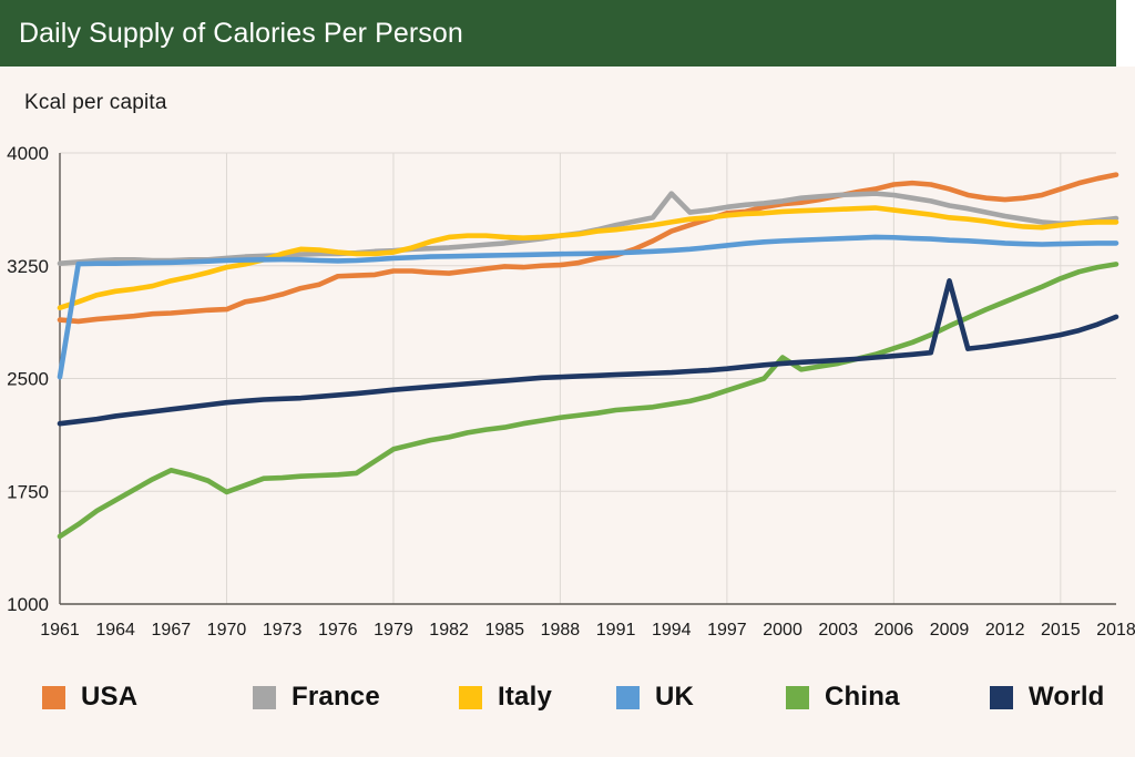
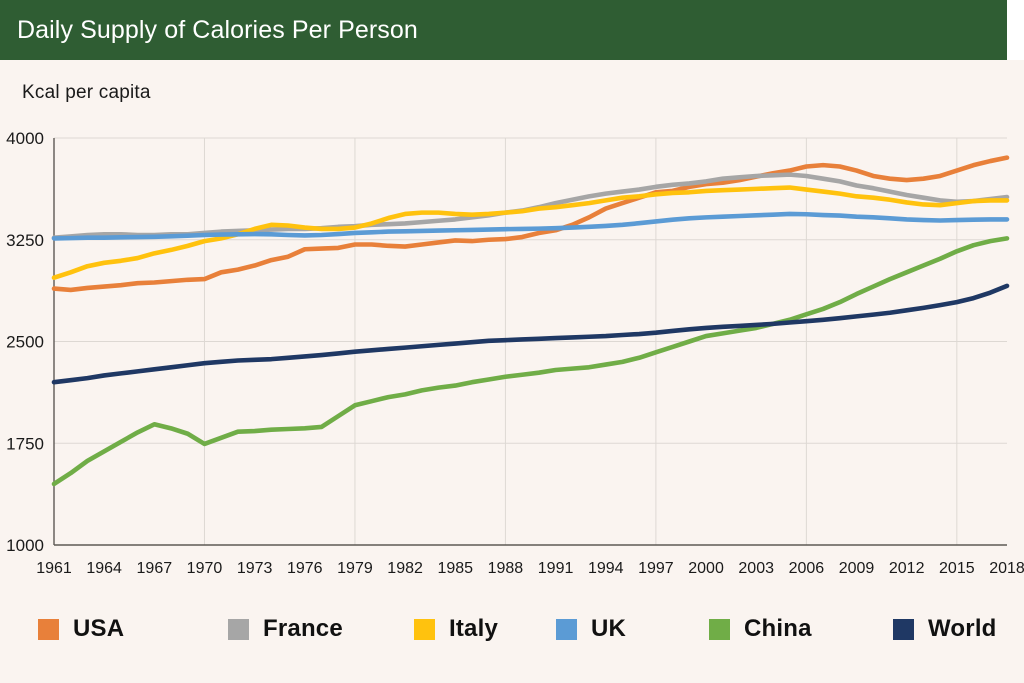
UK/1961: 2510 -> 3260
France/1994: 3730 -> 3590
China/2000: 2640 -> 2540
World/2009: 3150 -> 2680
